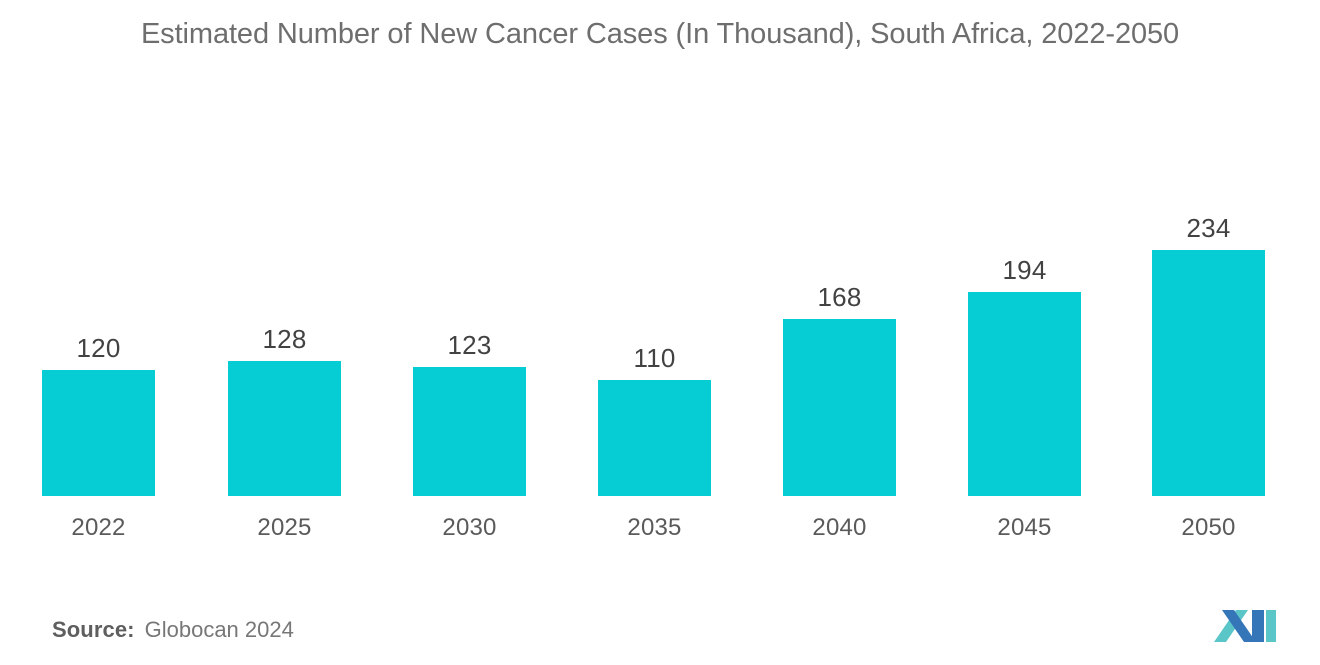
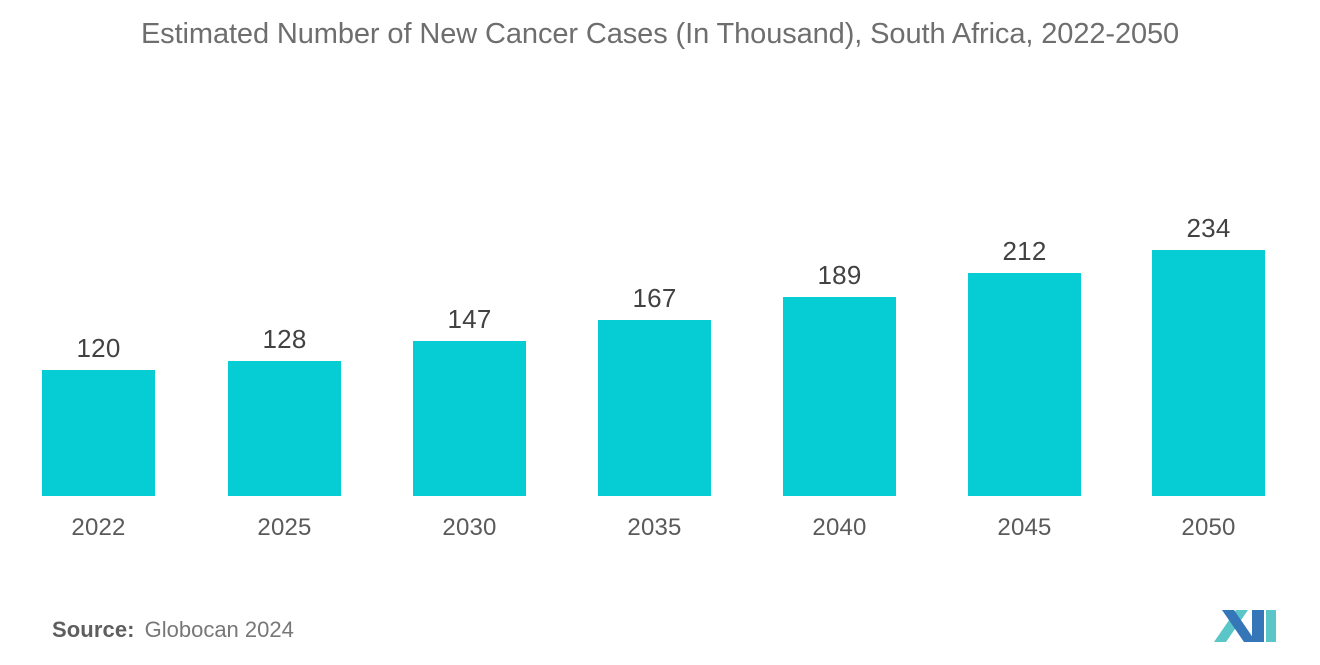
2030: 123 -> 147
2035: 110 -> 167
2040: 168 -> 189
2045: 194 -> 212
